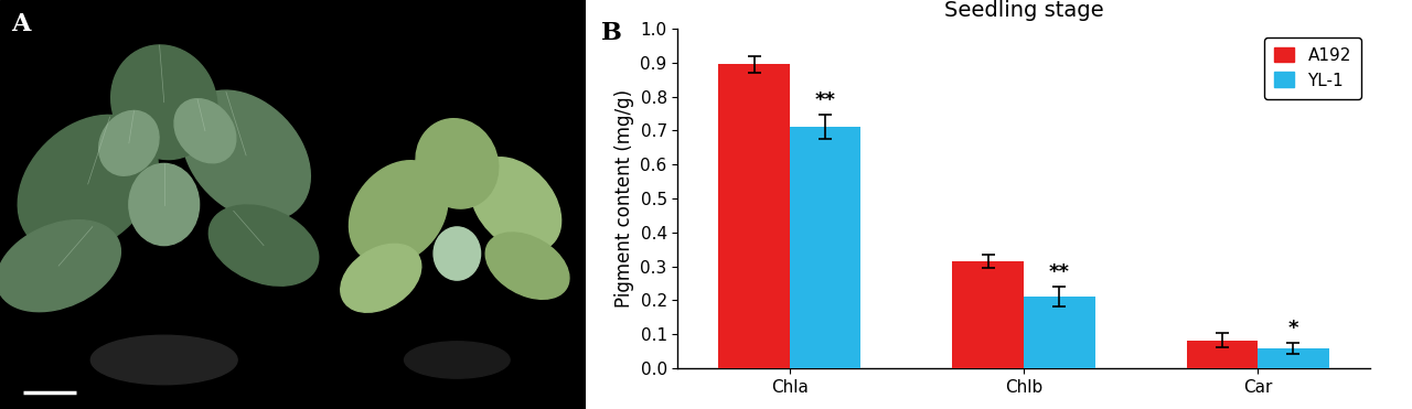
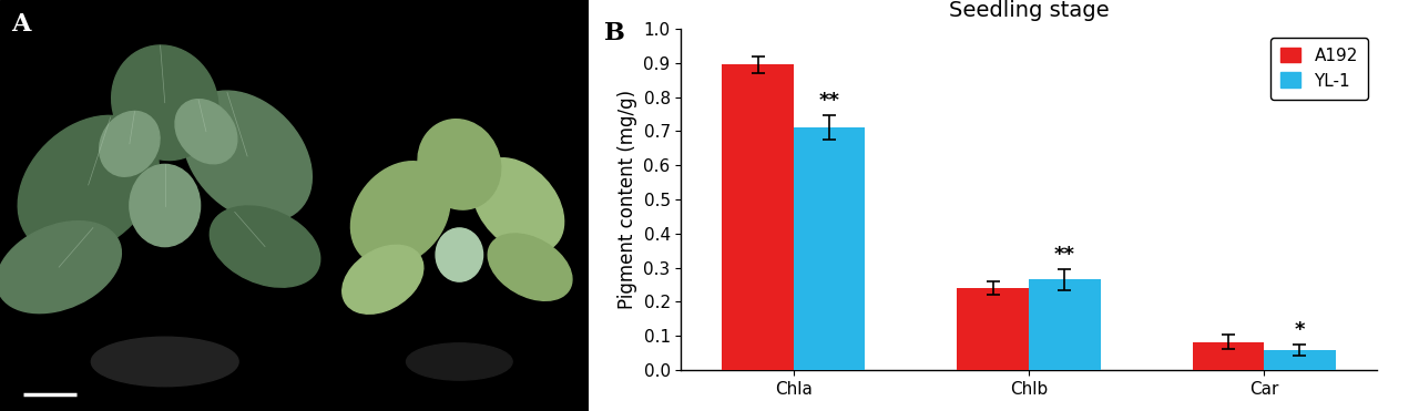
A192/Chlb: 0.315 -> 0.240
YL-1/Chlb: 0.210 -> 0.265
